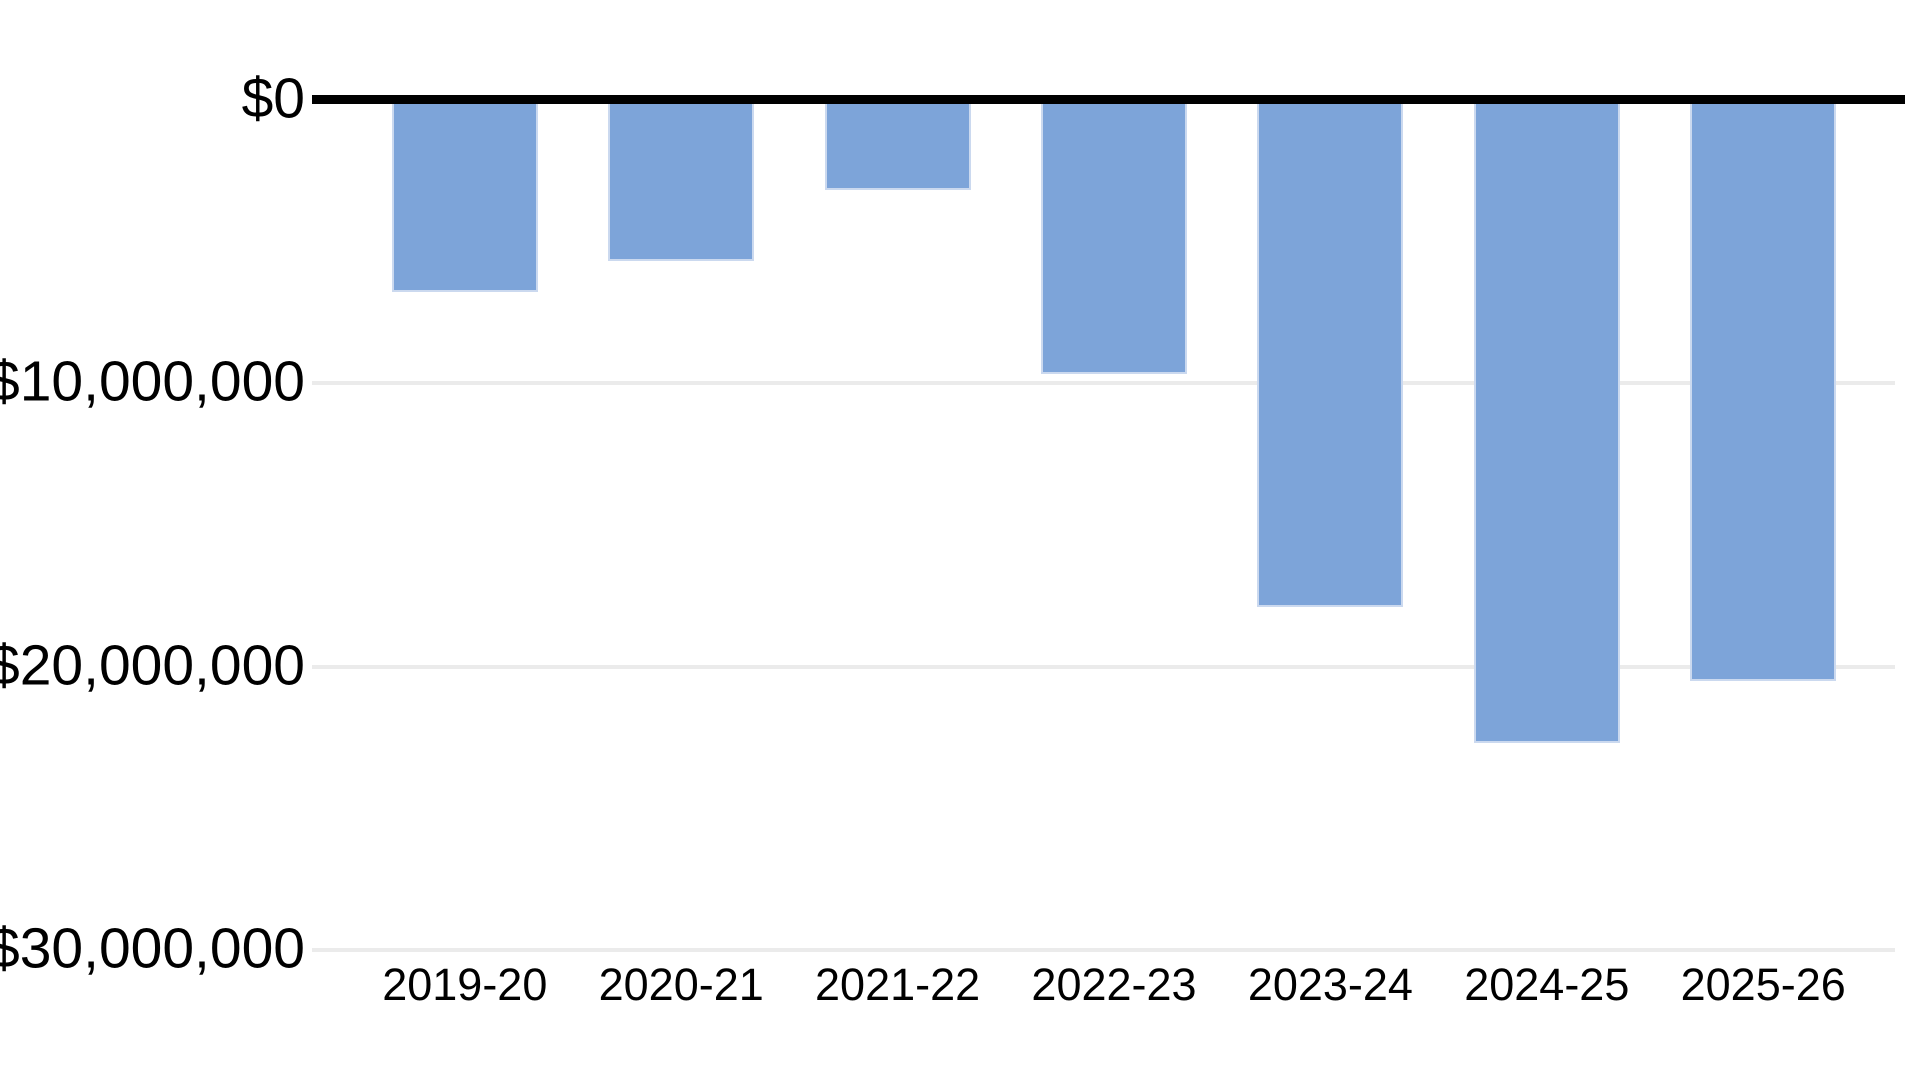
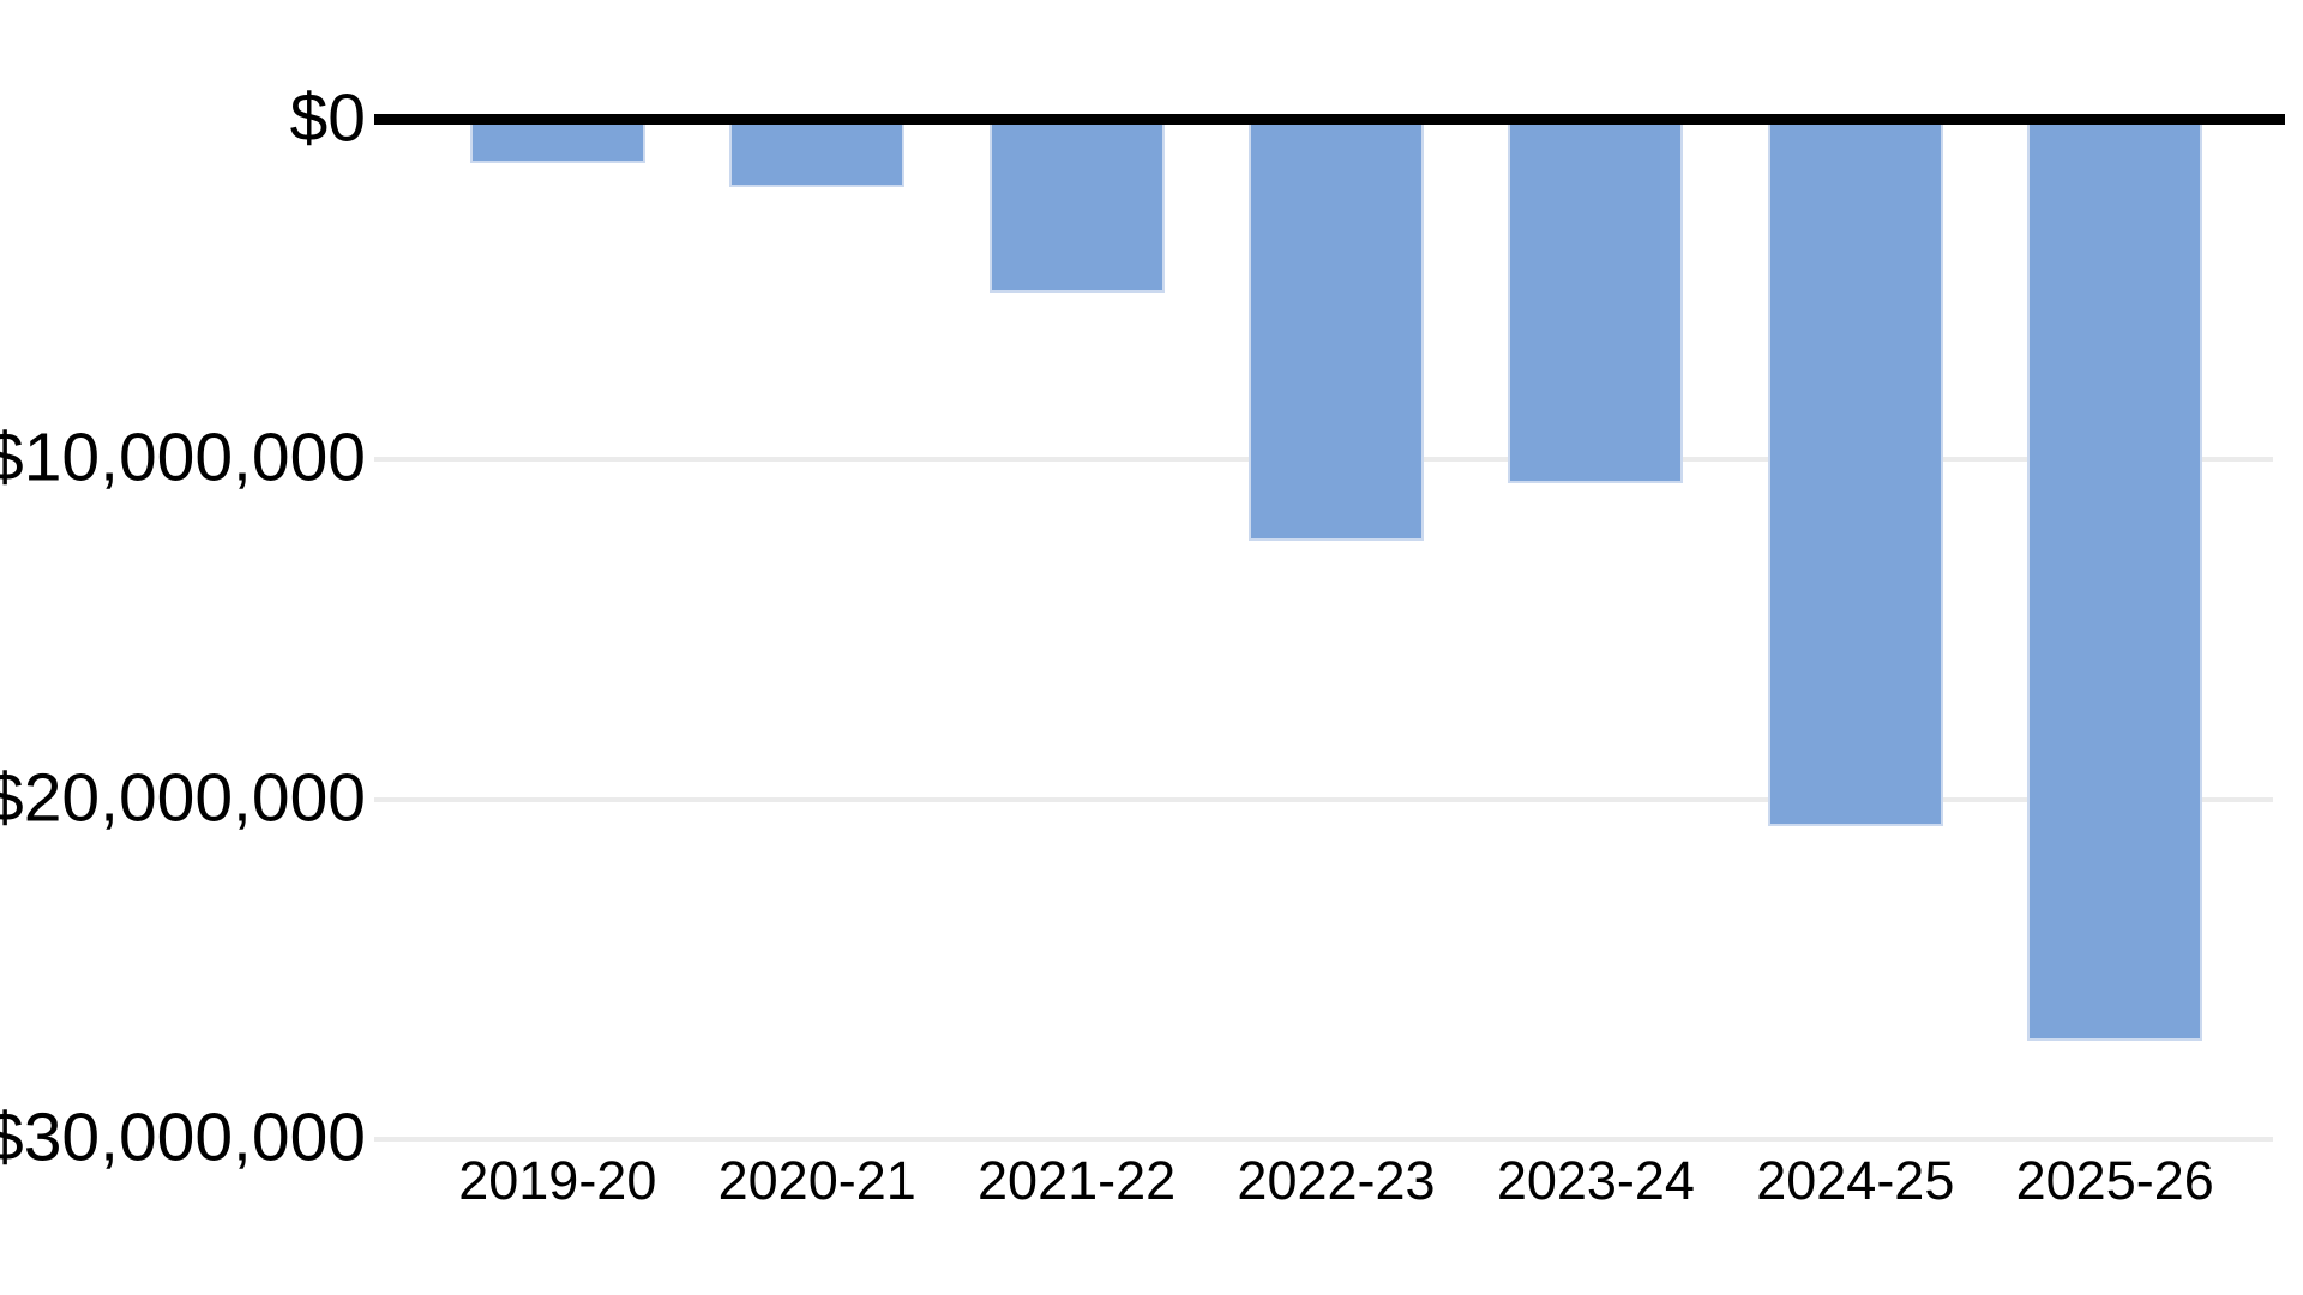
2019-20: -$6800000 -> -$1300000
2020-21: -$5700000 -> -$2000000
2021-22: -$3200000 -> -$5100000
2022-23: -$9700000 -> -$12400000
2023-24: -$17900000 -> -$10700000
2024-25: -$22700000 -> -$20800000
2025-26: -$20500000 -> -$27100000
